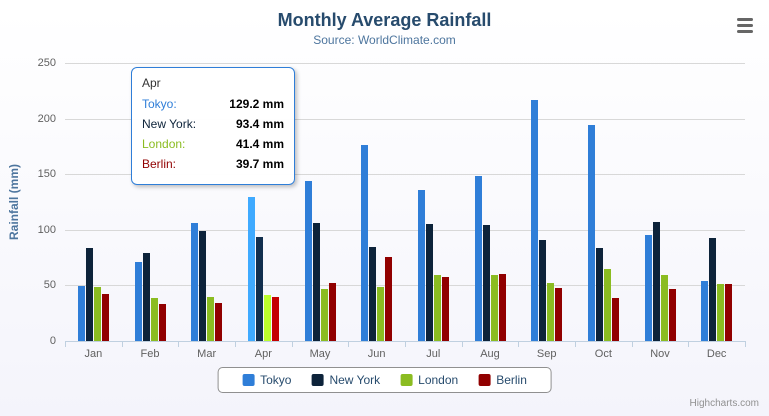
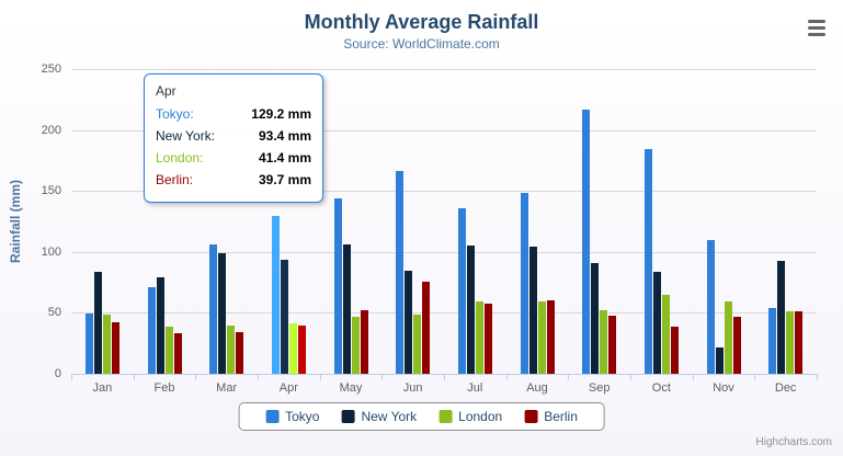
Tokyo/Jun: 176 -> 166
Tokyo/Oct: 194 -> 184
Tokyo/Nov: 96 -> 110
New York/Nov: 107 -> 22
